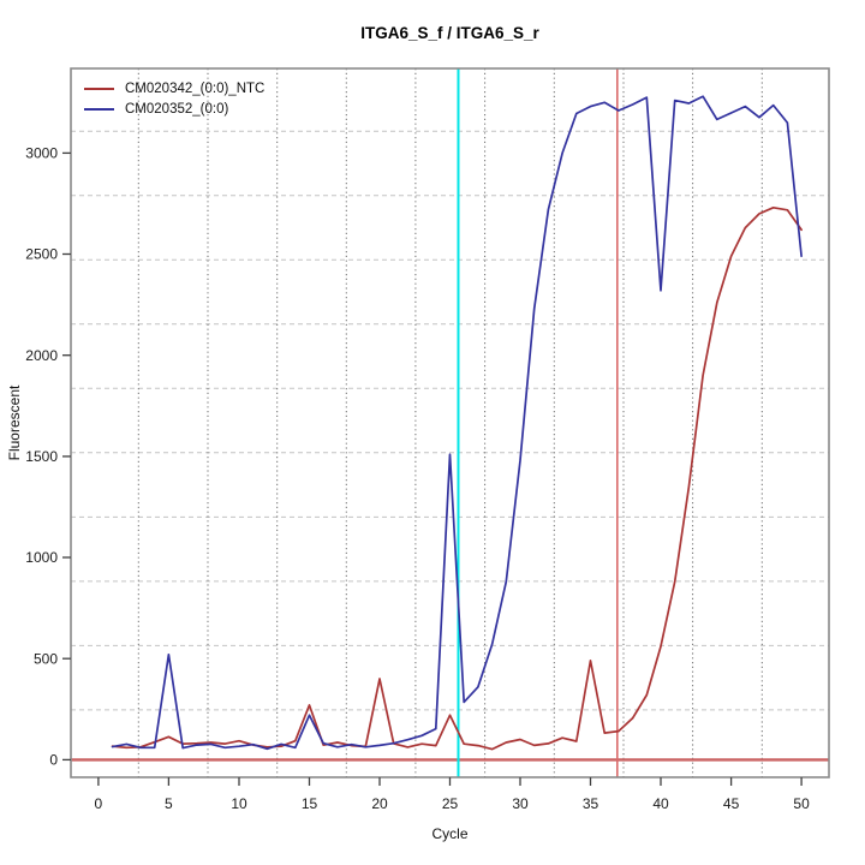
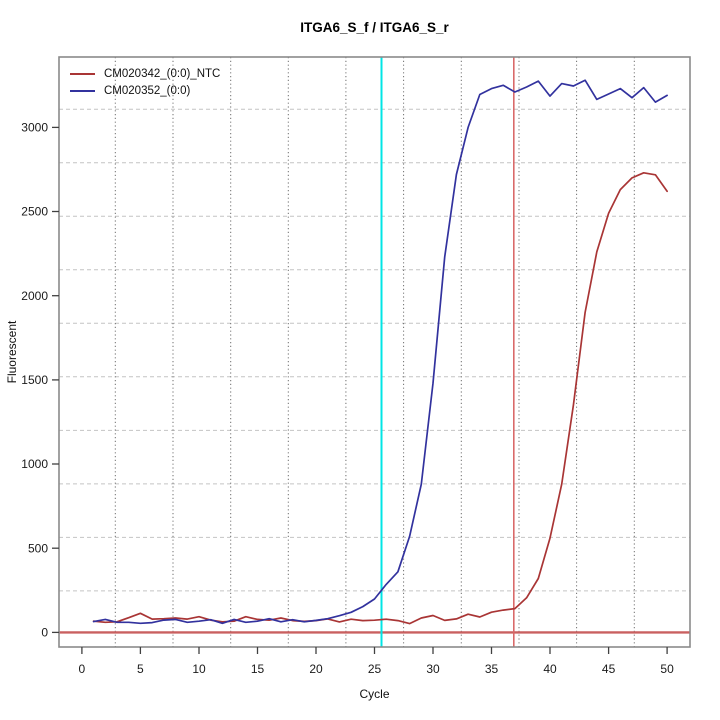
CM020352_(0:0)/5: 520 -> 50
CM020342_(0:0)_NTC/15: 270 -> 80
CM020352_(0:0)/15: 220 -> 70
CM020342_(0:0)_NTC/20: 400 -> 70
CM020342_(0:0)_NTC/25: 220 -> 70
CM020352_(0:0)/25: 1510 -> 200
CM020342_(0:0)_NTC/35: 490 -> 120
CM020352_(0:0)/40: 2320 -> 3190
CM020352_(0:0)/50: 2490 -> 3190
